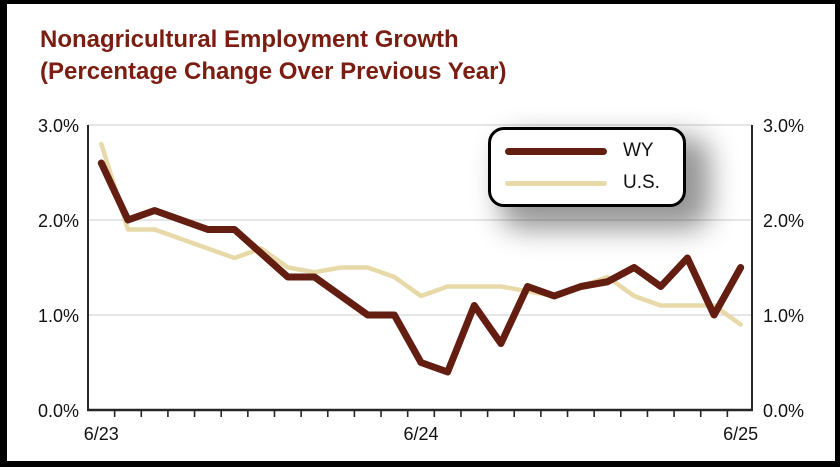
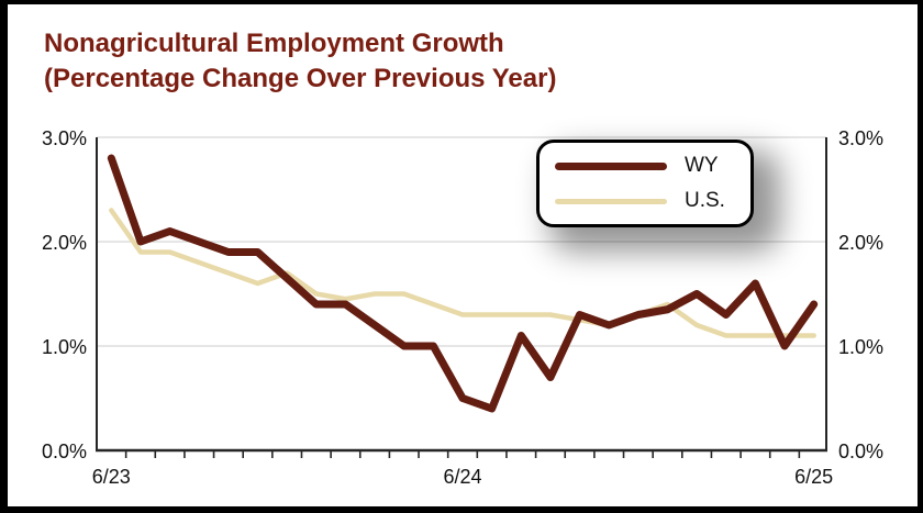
WY/6/23: 2.6% -> 2.8%
U.S./6/23: 2.8% -> 2.3%
U.S./6/24: 1.2% -> 1.3%
WY/6/25: 1.5% -> 1.4%
U.S./6/25: 0.9% -> 1.1%
